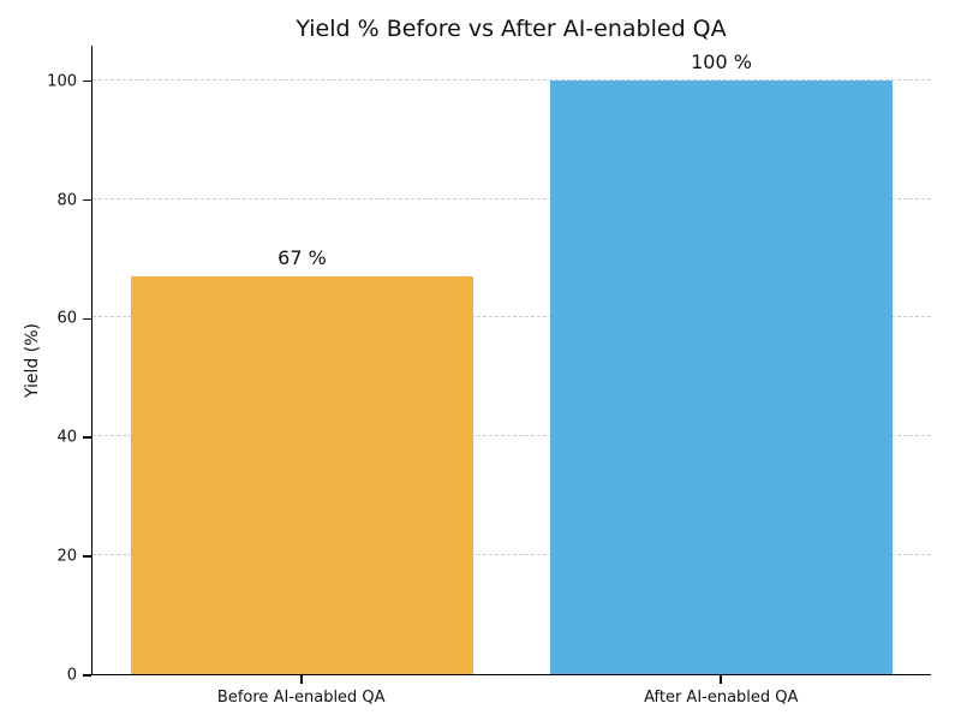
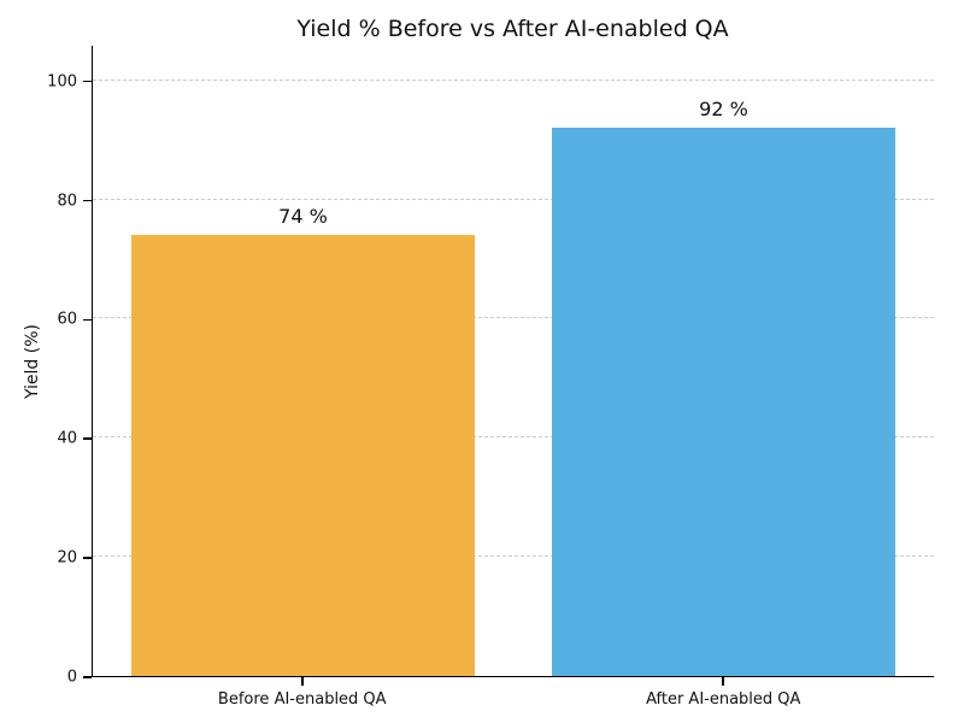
Before AI-enabled QA: 67 -> 74
After AI-enabled QA: 100 -> 92
